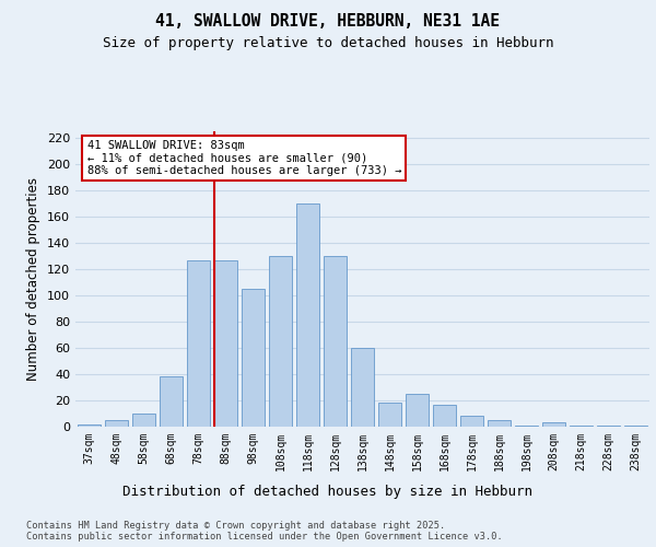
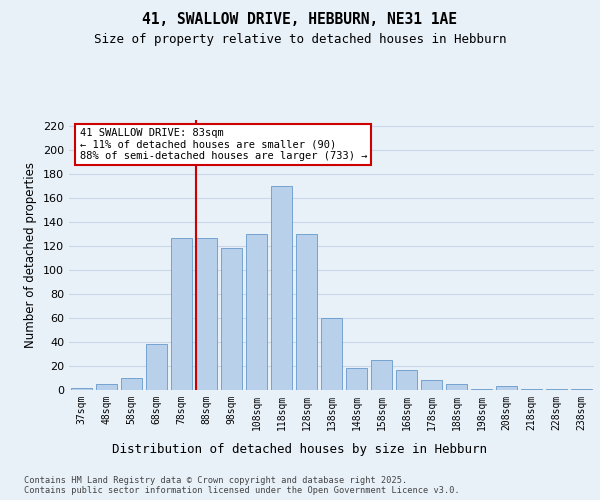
98sqm: 105 -> 118
